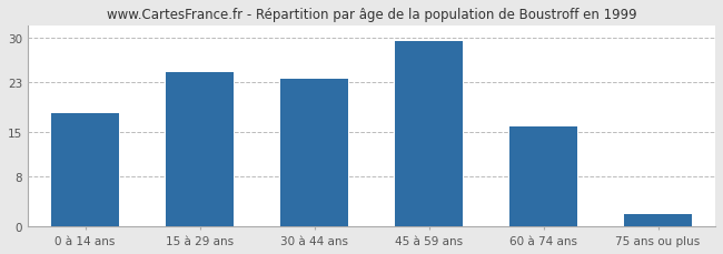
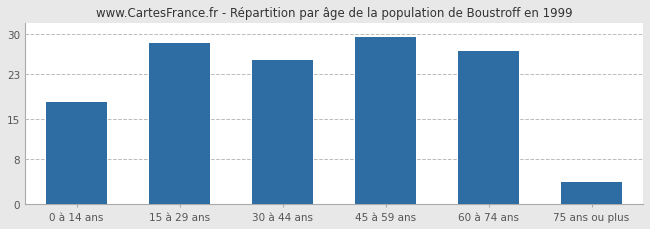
15 à 29 ans: 24.5 -> 28.4
30 à 44 ans: 23.5 -> 25.4
60 à 74 ans: 16.0 -> 27.0
75 ans ou plus: 2.0 -> 4.0
